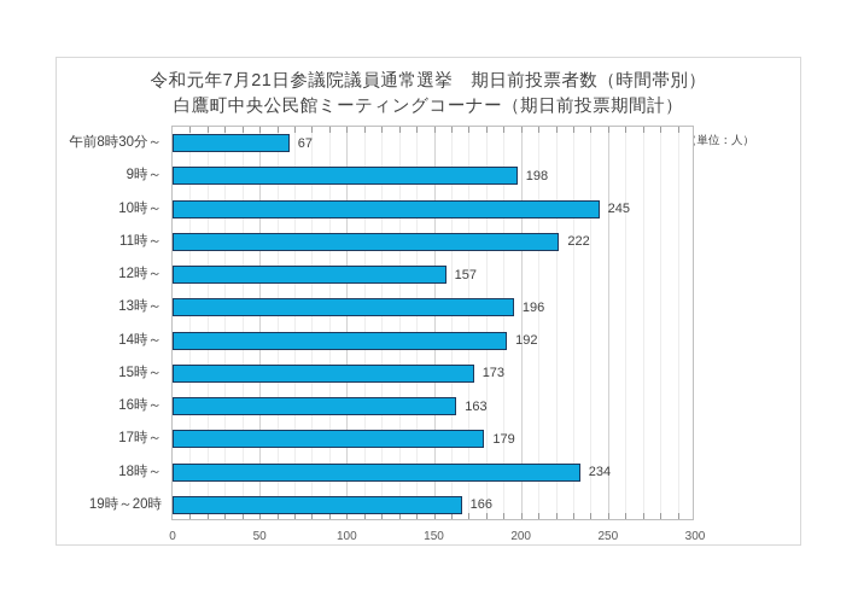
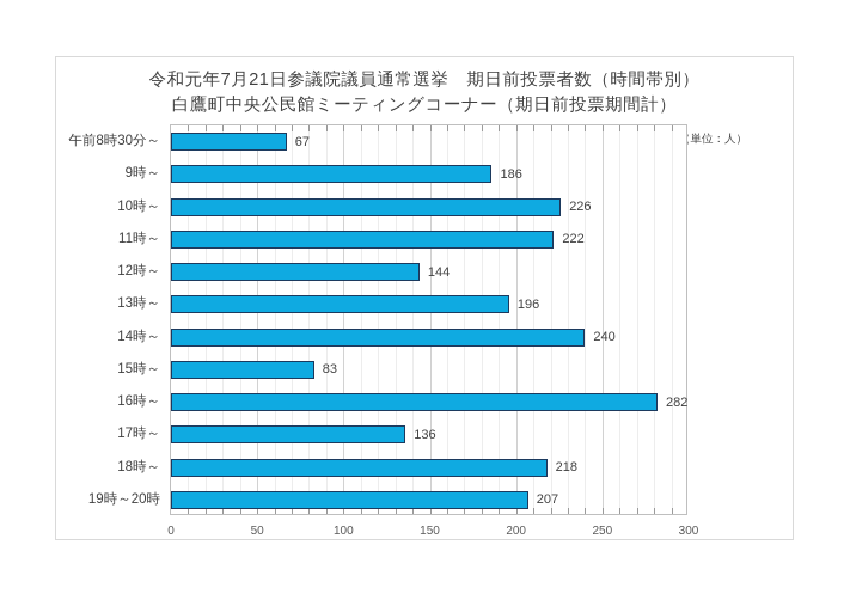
9時～: 198 -> 186
10時～: 245 -> 226
12時～: 157 -> 144
14時～: 192 -> 240
15時～: 173 -> 83
16時～: 163 -> 282
17時～: 179 -> 136
18時～: 234 -> 218
19時～20時: 166 -> 207
